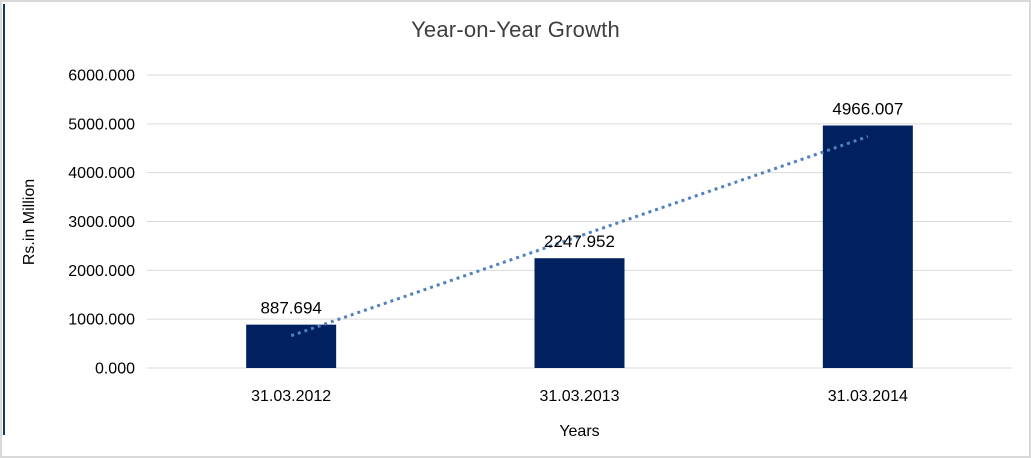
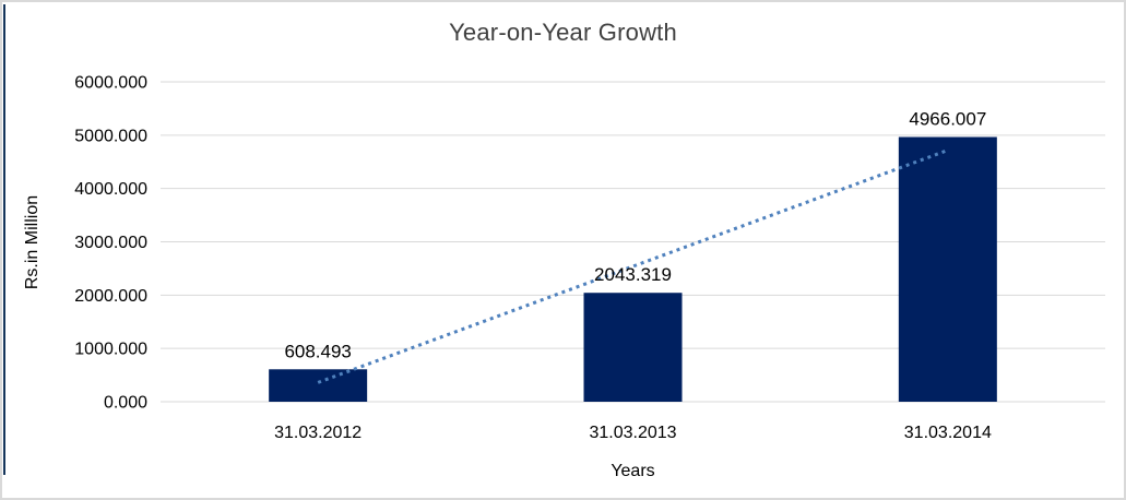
31.03.2012: 887.694 -> 608.493
31.03.2013: 2247.952 -> 2043.319
